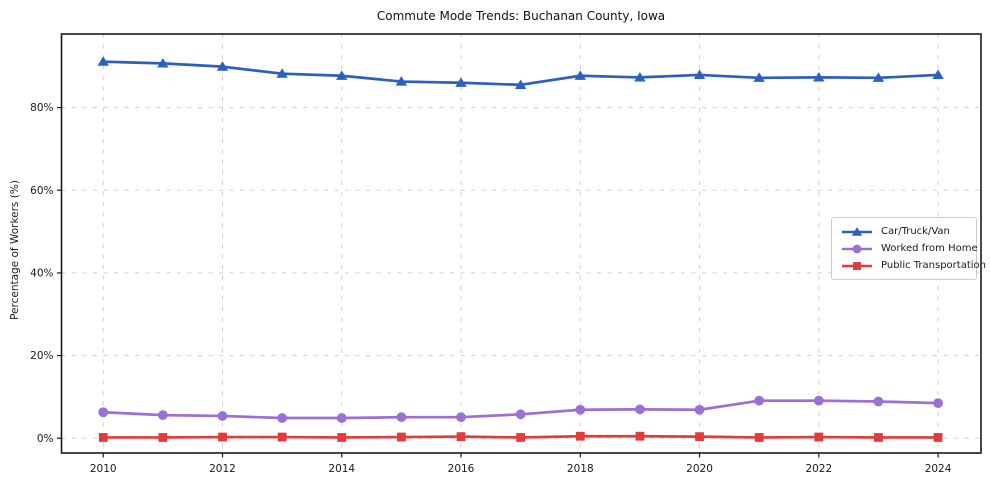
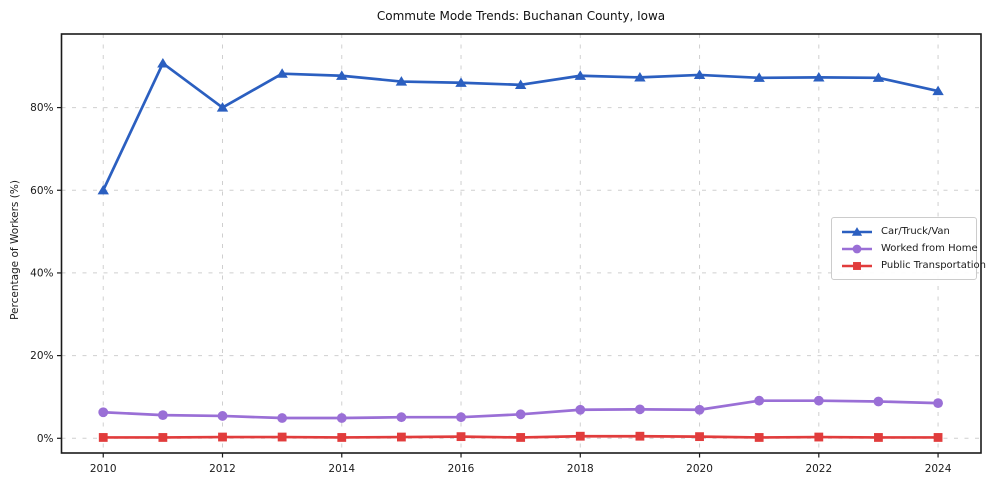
Car/Truck/Van/2010: 91% -> 60%
Car/Truck/Van/2012: 90% -> 80%
Car/Truck/Van/2024: 88% -> 84%
